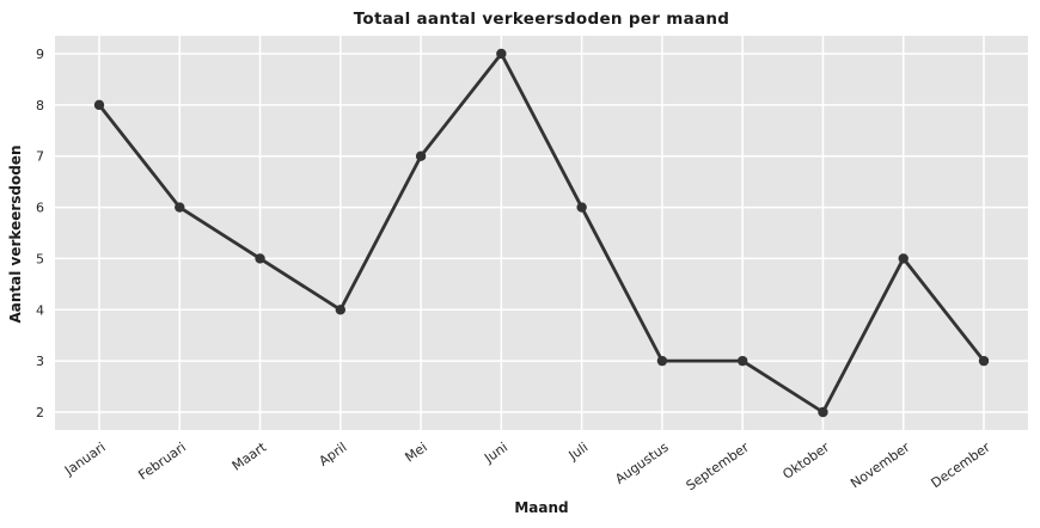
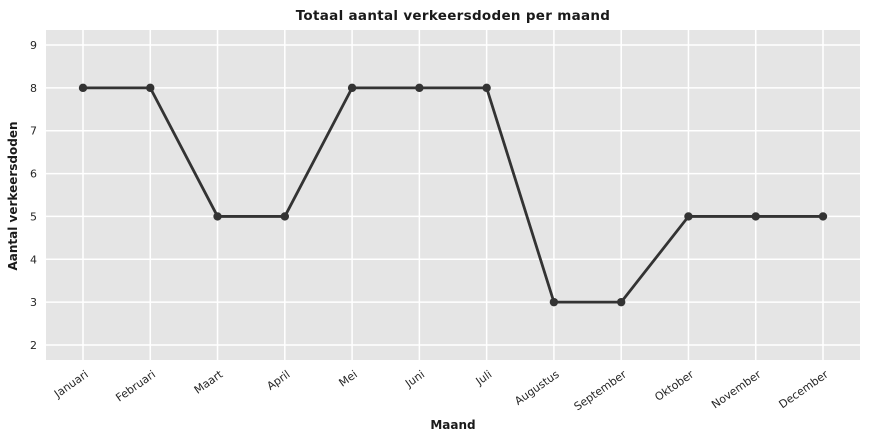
Februari: 6 -> 8
April: 4 -> 5
Mei: 7 -> 8
Juni: 9 -> 8
Juli: 6 -> 8
Oktober: 2 -> 5
December: 3 -> 5
